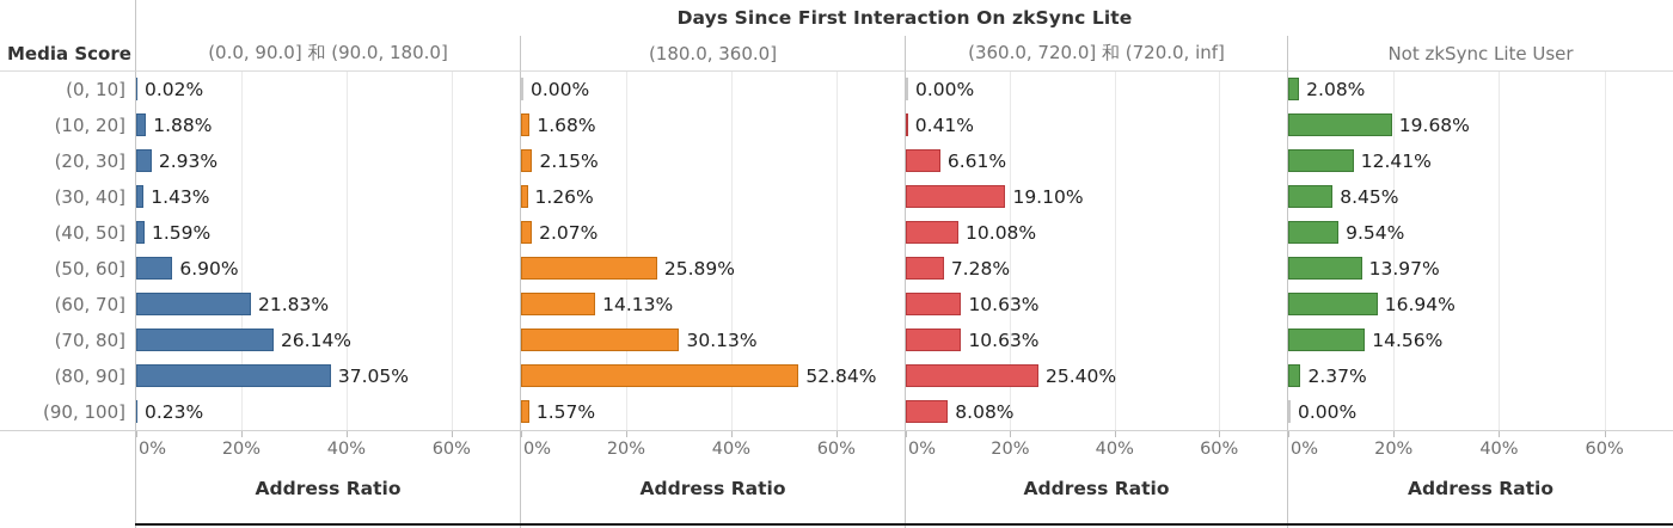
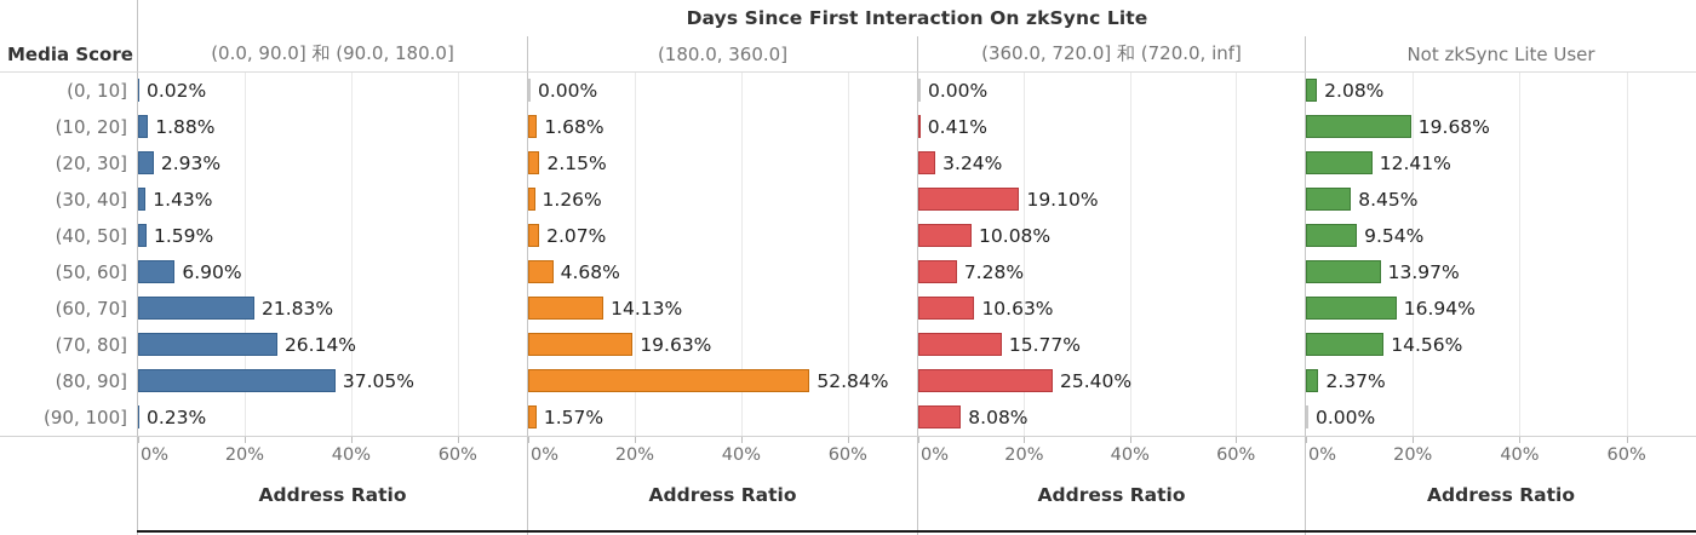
(360.0, 720.0] 和 (720.0, inf]/(20, 30]: 6.61% -> 3.24%
(180.0, 360.0]/(50, 60]: 25.89% -> 4.68%
(180.0, 360.0]/(70, 80]: 30.13% -> 19.63%
(360.0, 720.0] 和 (720.0, inf]/(70, 80]: 10.63% -> 15.77%
